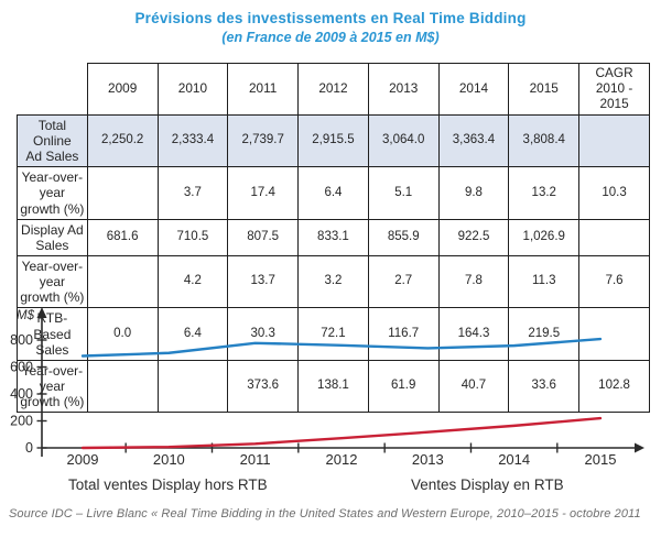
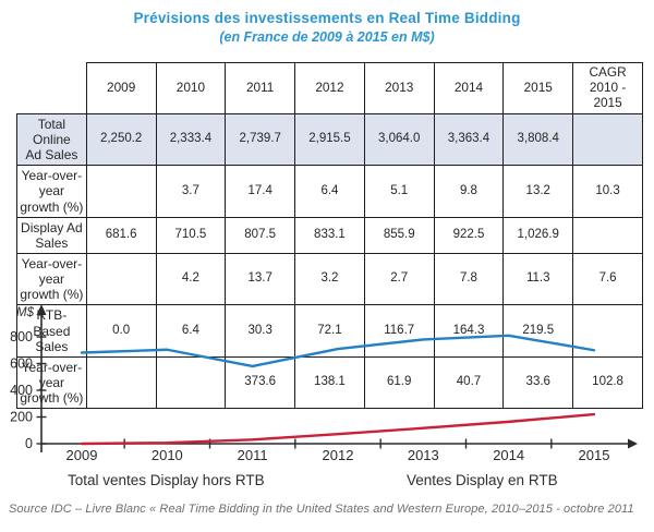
Total ventes Display hors RTB/2011: 780 -> 580
Total ventes Display hors RTB/2012: 760 -> 710
Total ventes Display hors RTB/2013: 740 -> 780
Total ventes Display hors RTB/2014: 760 -> 810
Total ventes Display hors RTB/2015: 810 -> 700
